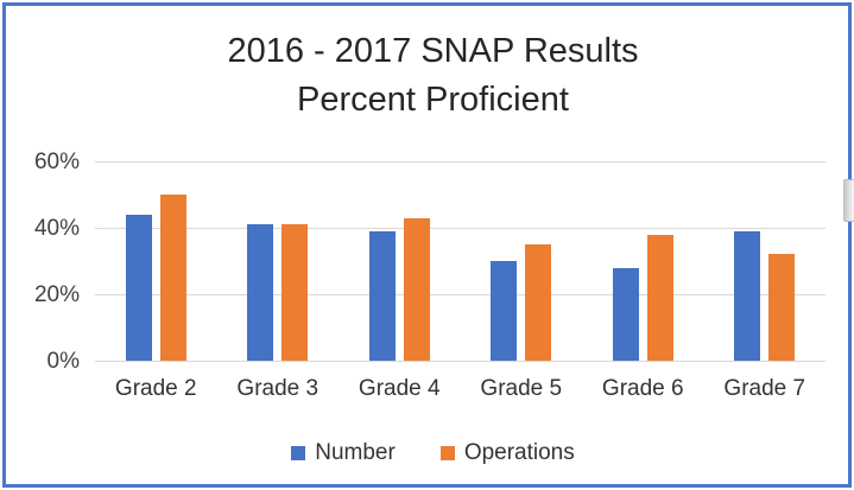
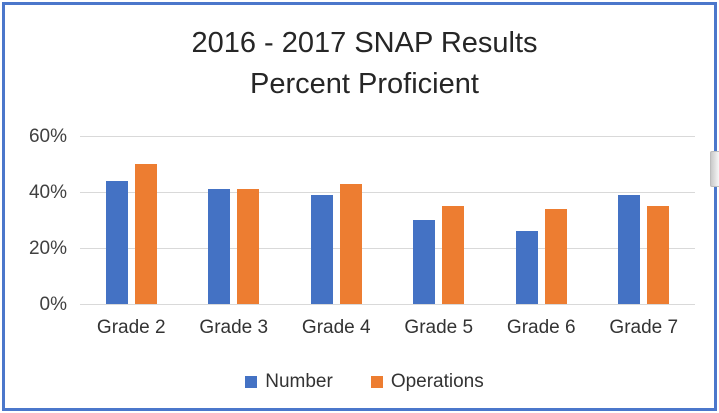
Number/Grade 6: 28% -> 26%
Operations/Grade 6: 38% -> 34%
Operations/Grade 7: 32% -> 35%
